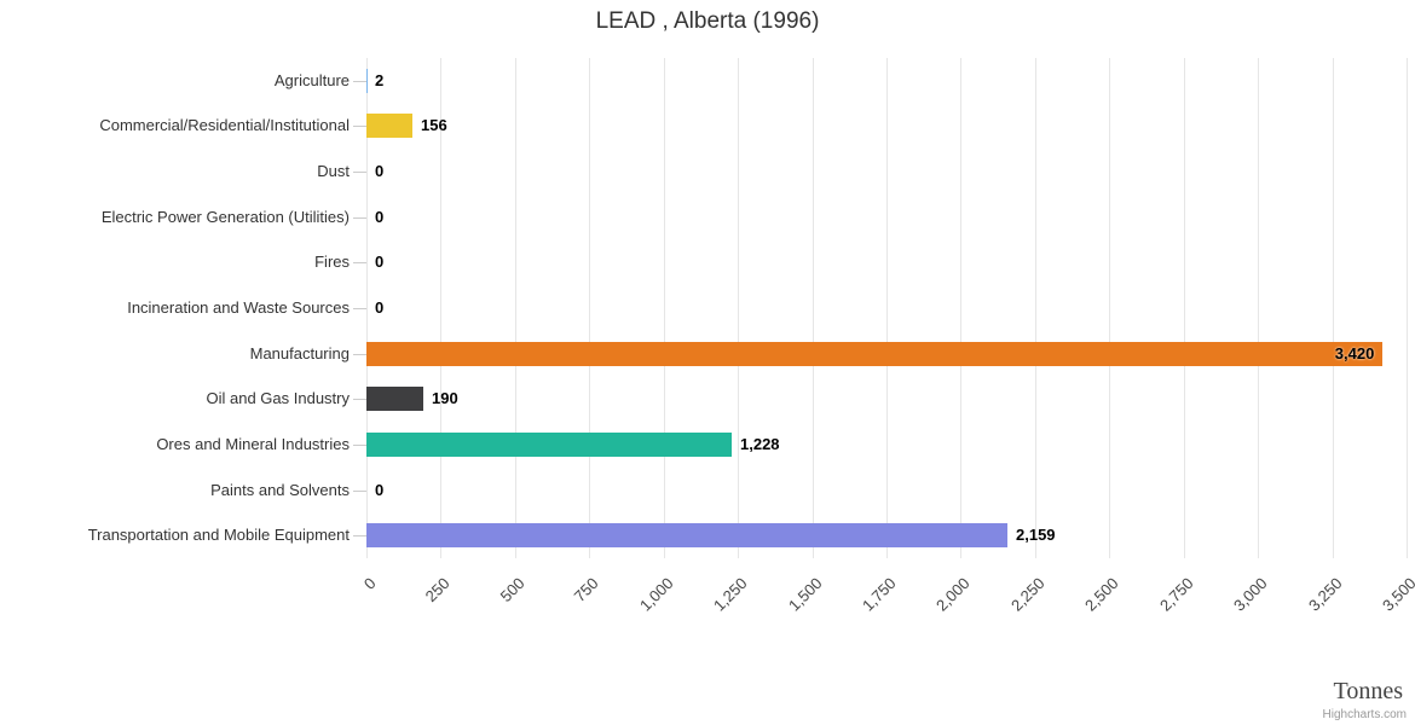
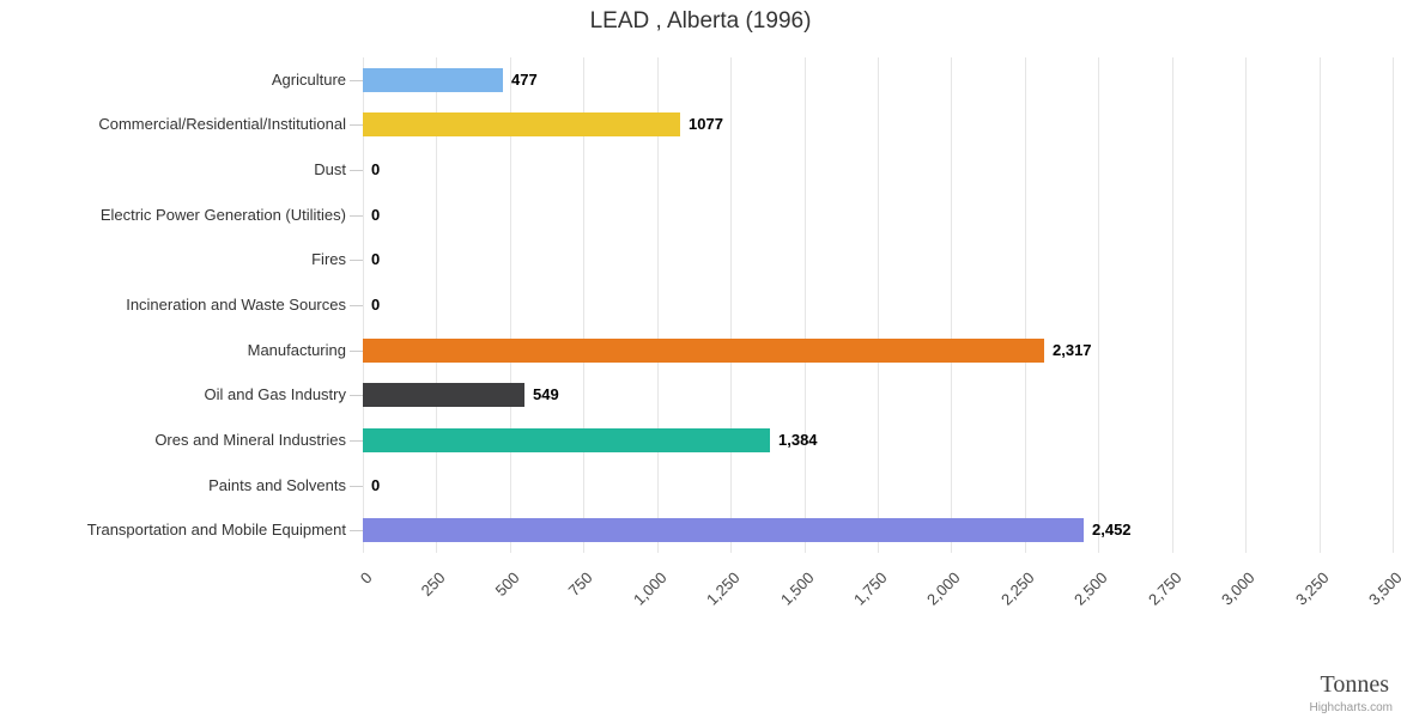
Agriculture: 2 -> 477
Commercial/Residential/Institutional: 156 -> 1077
Manufacturing: 3,420 -> 2,317
Oil and Gas Industry: 190 -> 549
Ores and Mineral Industries: 1,228 -> 1,384
Transportation and Mobile Equipment: 2,159 -> 2,452
